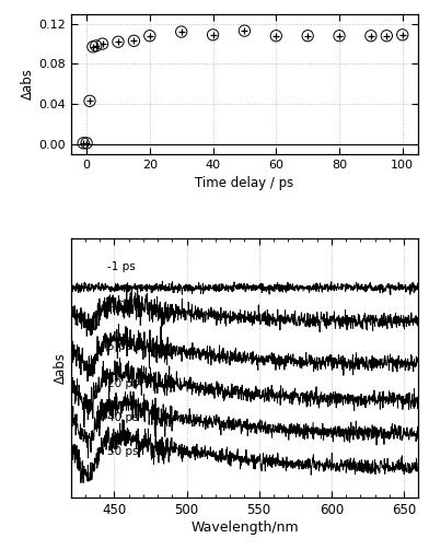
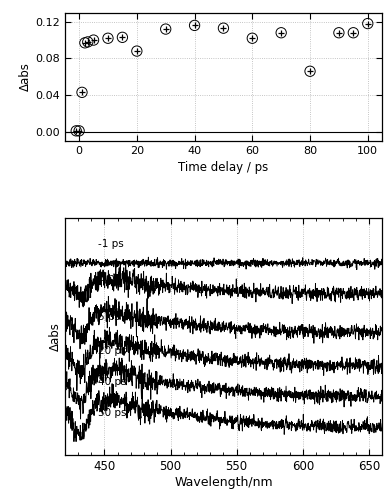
20: 0.108 -> 0.088
40: 0.109 -> 0.116
60: 0.108 -> 0.102
80: 0.108 -> 0.066
100: 0.109 -> 0.118
